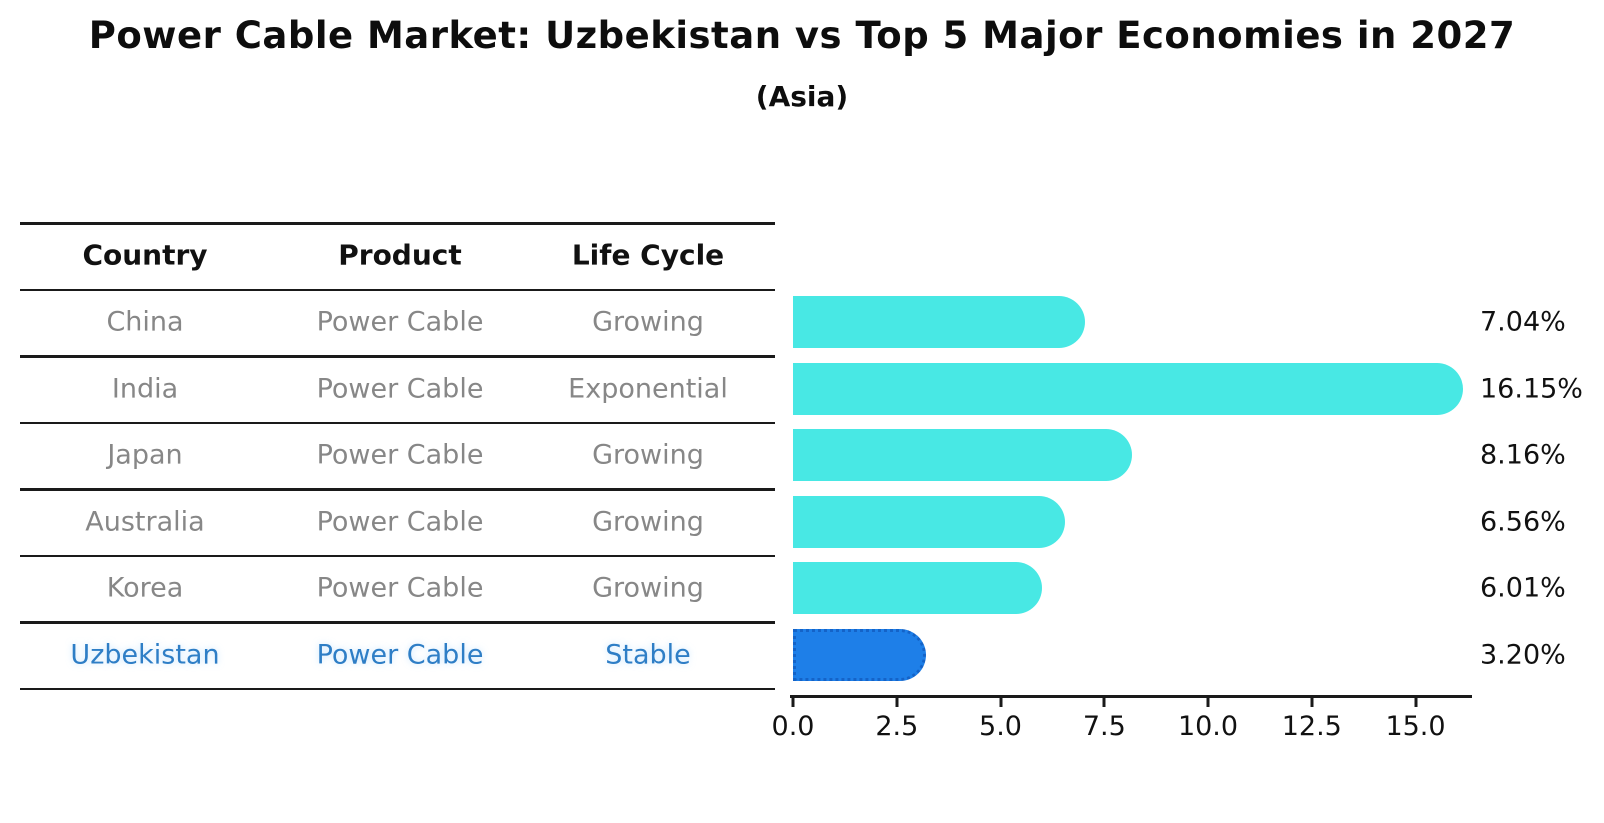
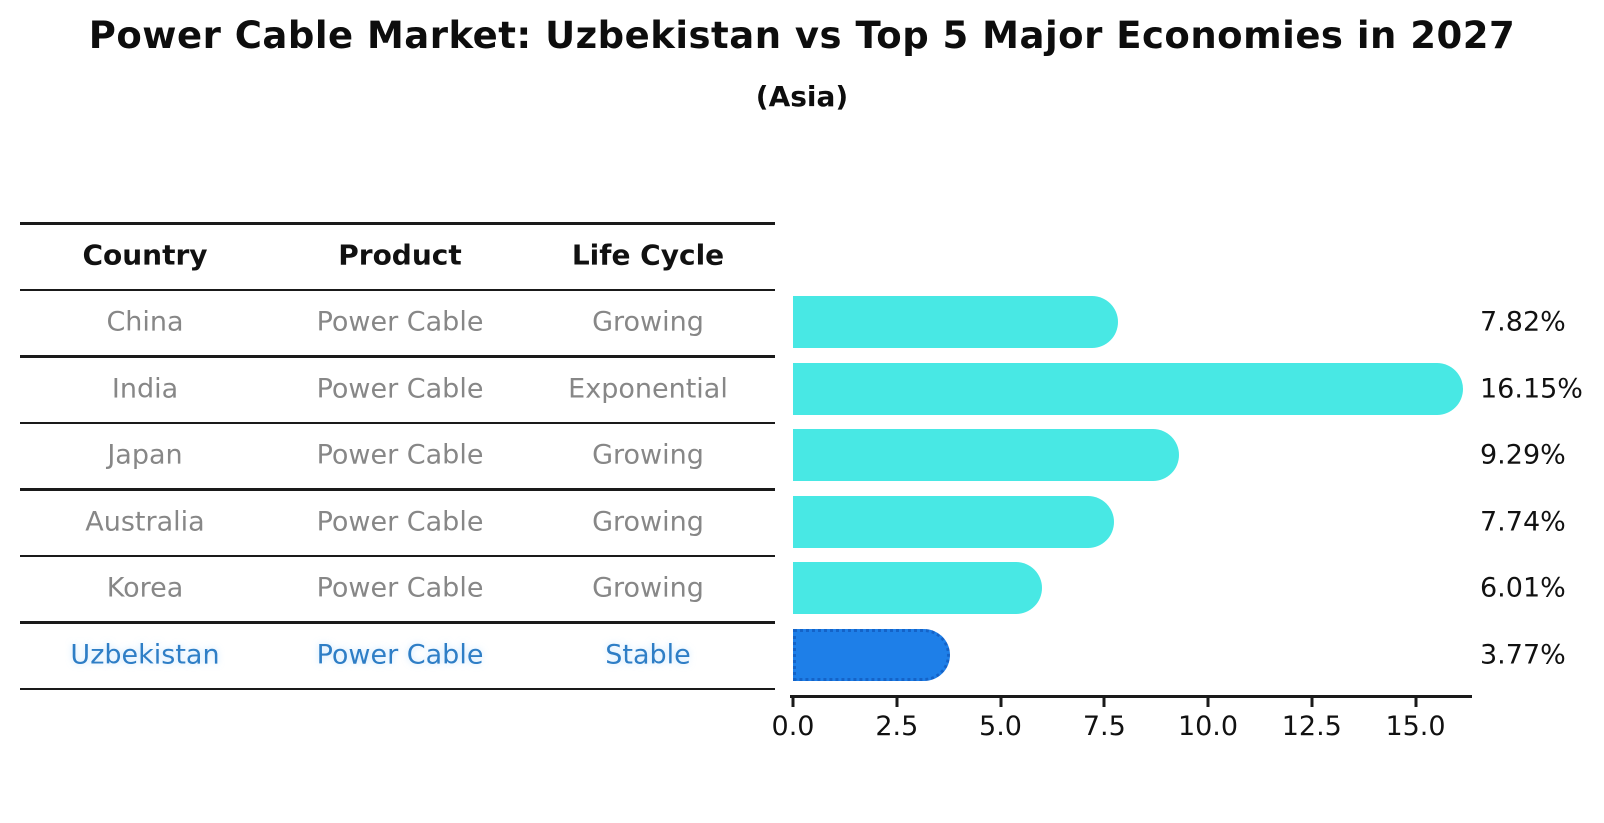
China: 7.04% -> 7.82%
Japan: 8.16% -> 9.29%
Australia: 6.56% -> 7.74%
Uzbekistan: 3.20% -> 3.77%
